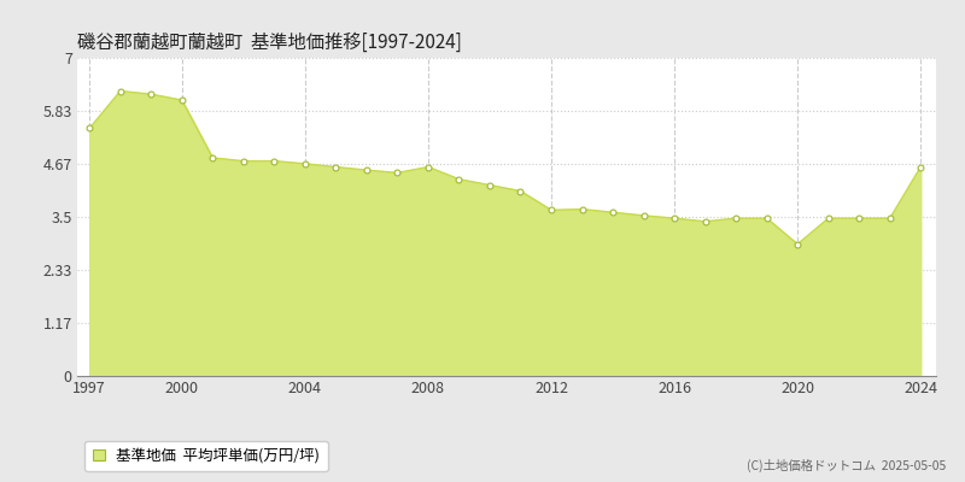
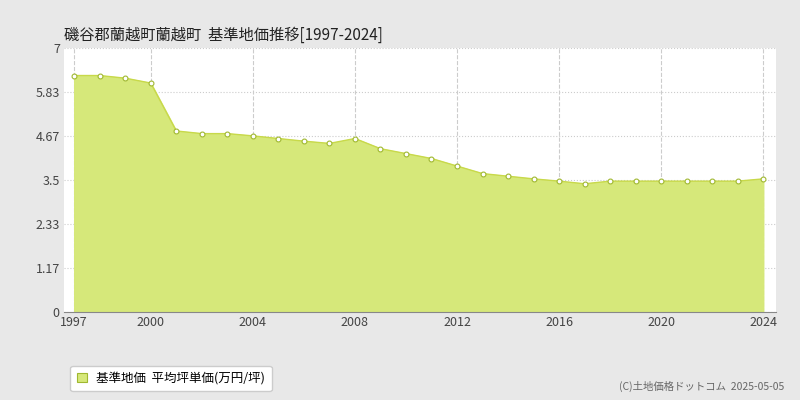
1997: 5.45 -> 6.27
2012: 3.65 -> 3.87
2020: 2.90 -> 3.47
2024: 4.60 -> 3.53
